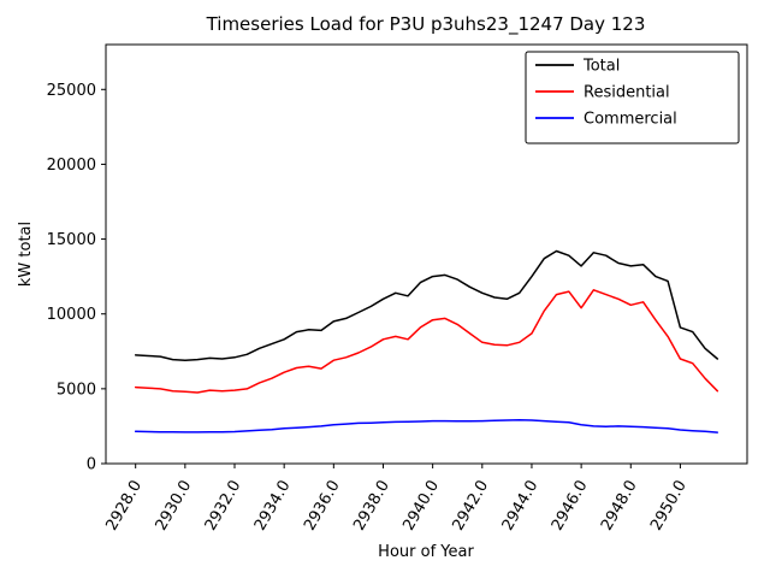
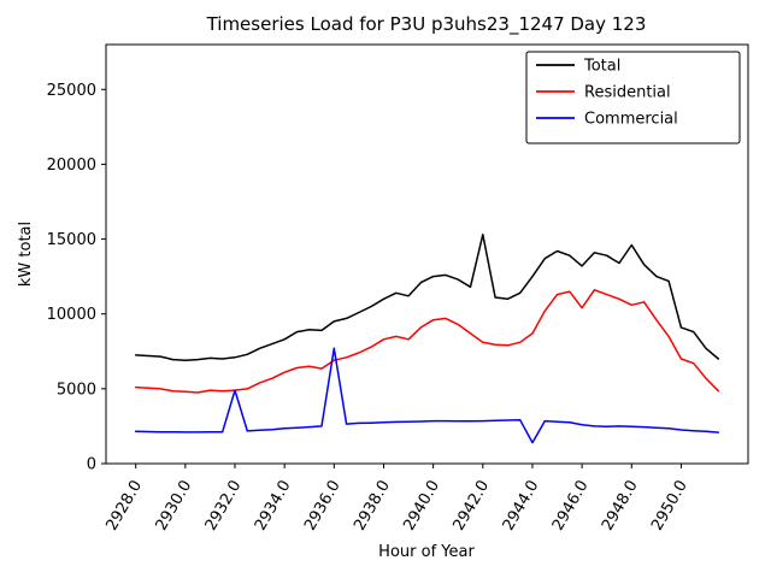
Commercial/2932.0: 2100 -> 4900
Commercial/2936.0: 2600 -> 7700
Total/2942.0: 11400 -> 15300
Commercial/2944.0: 2900 -> 1400
Total/2948.0: 13200 -> 14600
